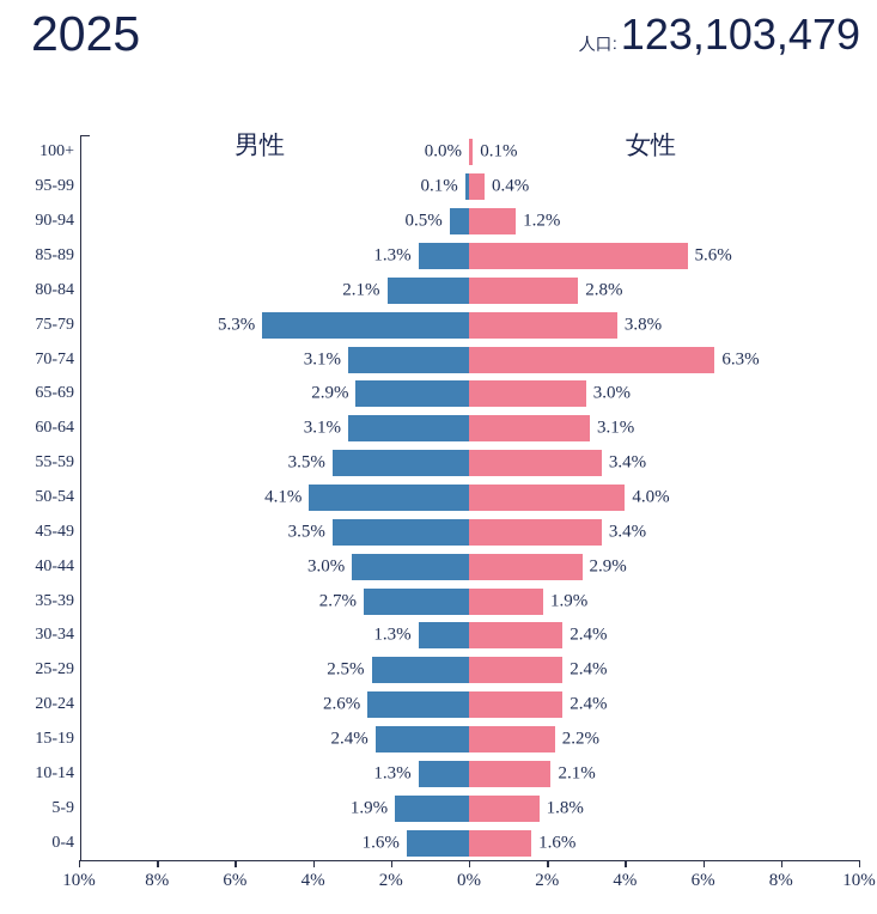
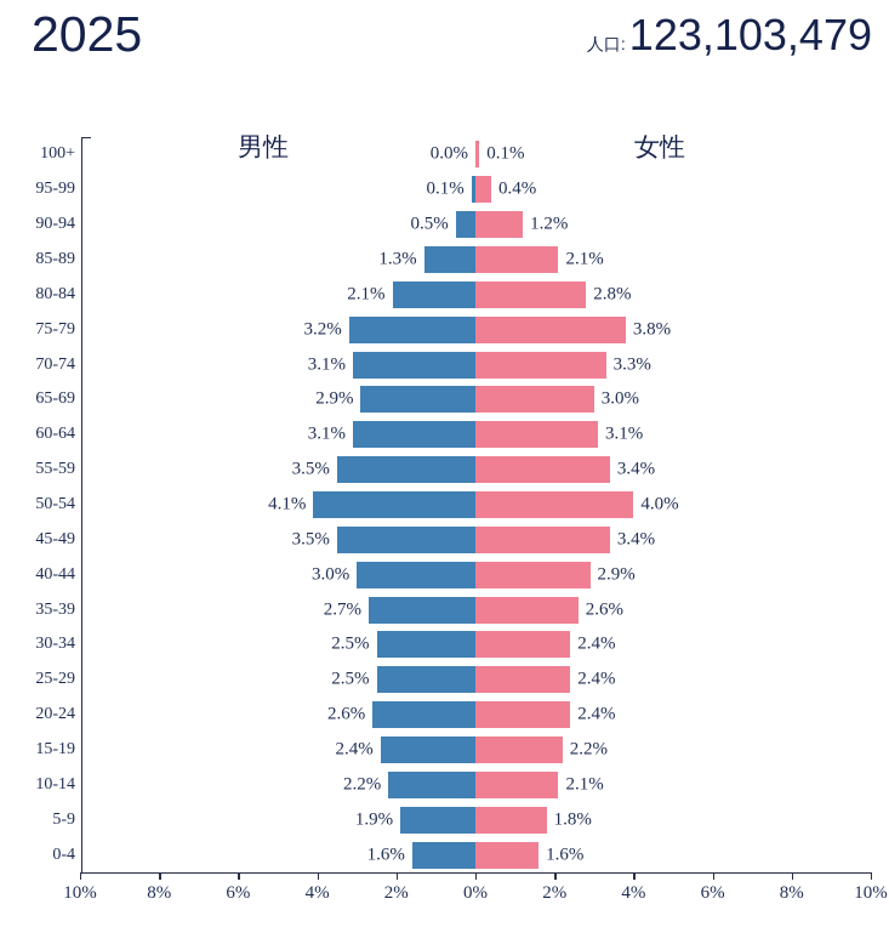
女性/85-89: 5.6% -> 2.1%
男性/75-79: 5.3% -> 3.2%
女性/70-74: 6.3% -> 3.3%
女性/35-39: 1.9% -> 2.6%
男性/30-34: 1.3% -> 2.5%
男性/10-14: 1.3% -> 2.2%
